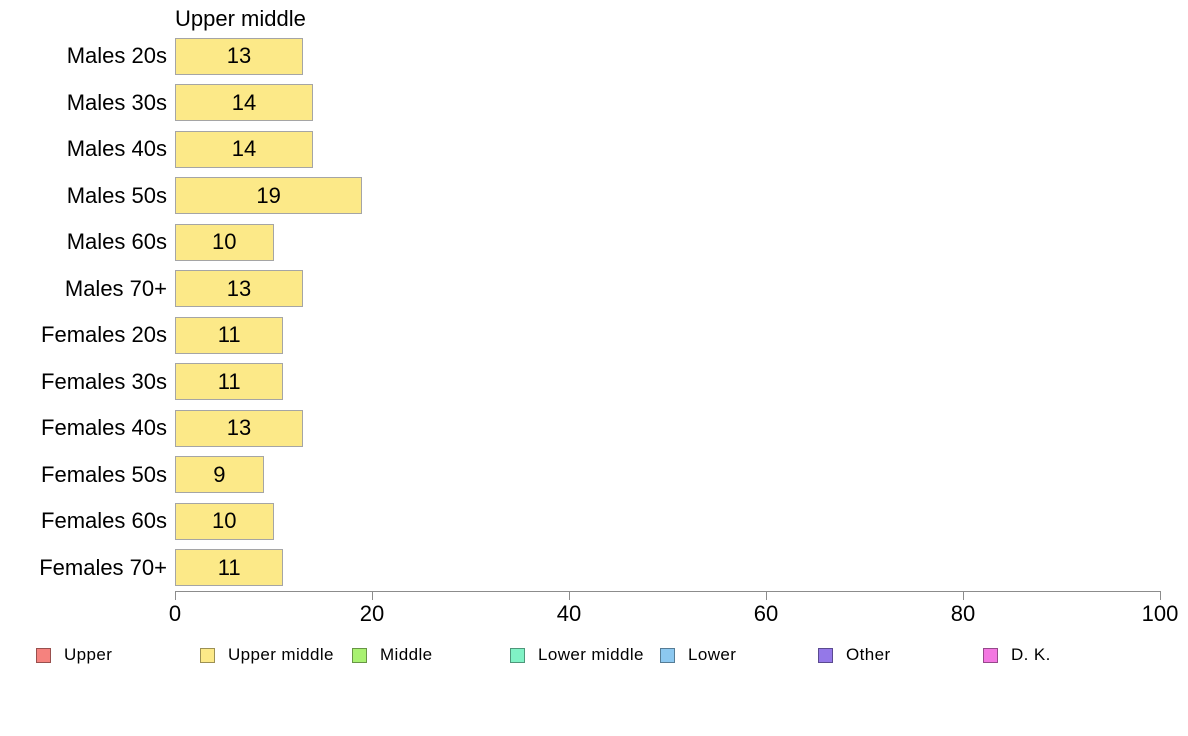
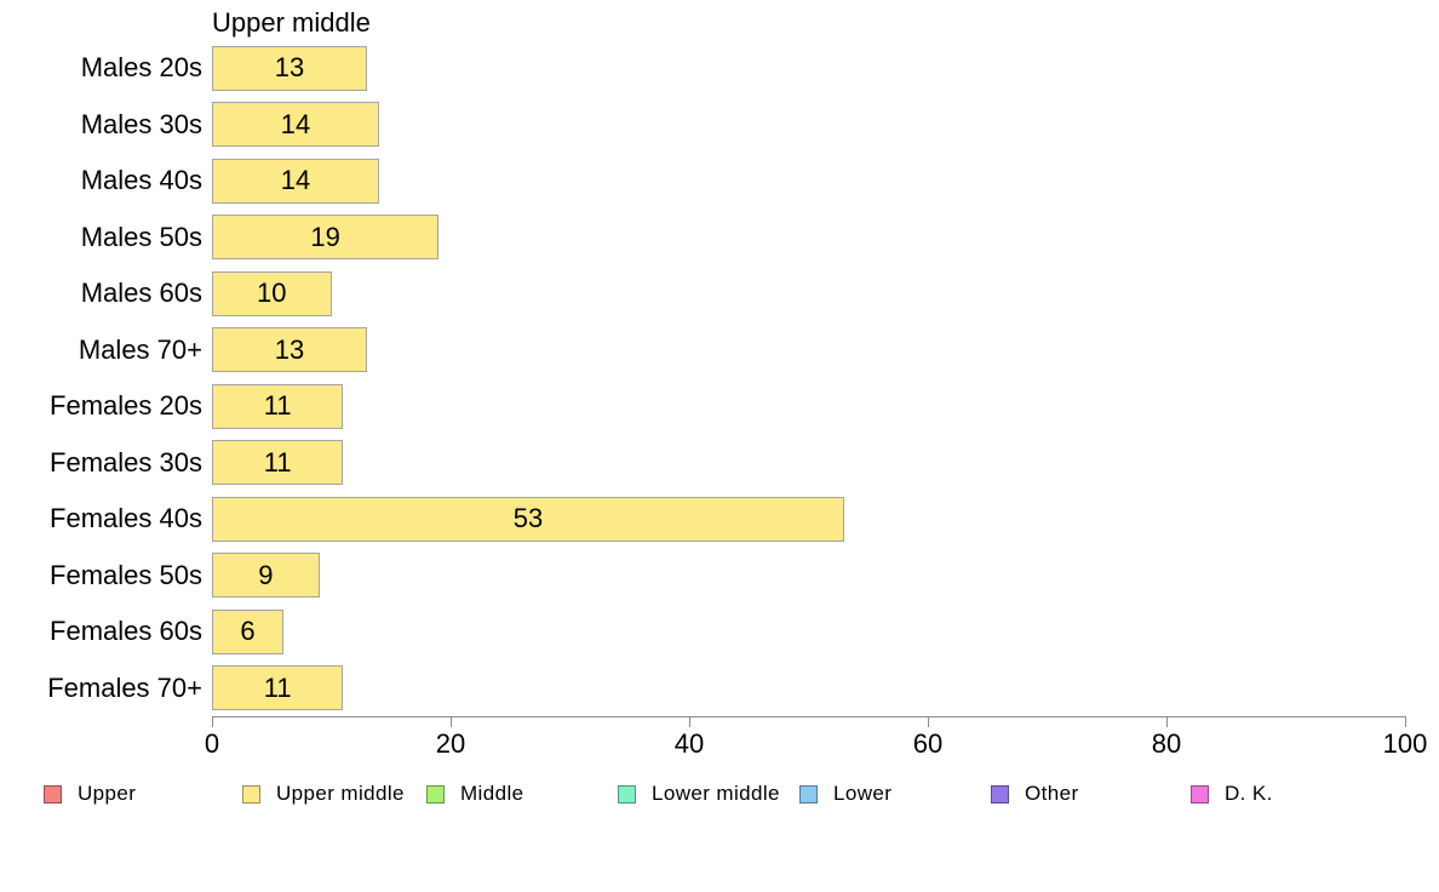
Females 40s: 13 -> 53
Females 60s: 10 -> 6
